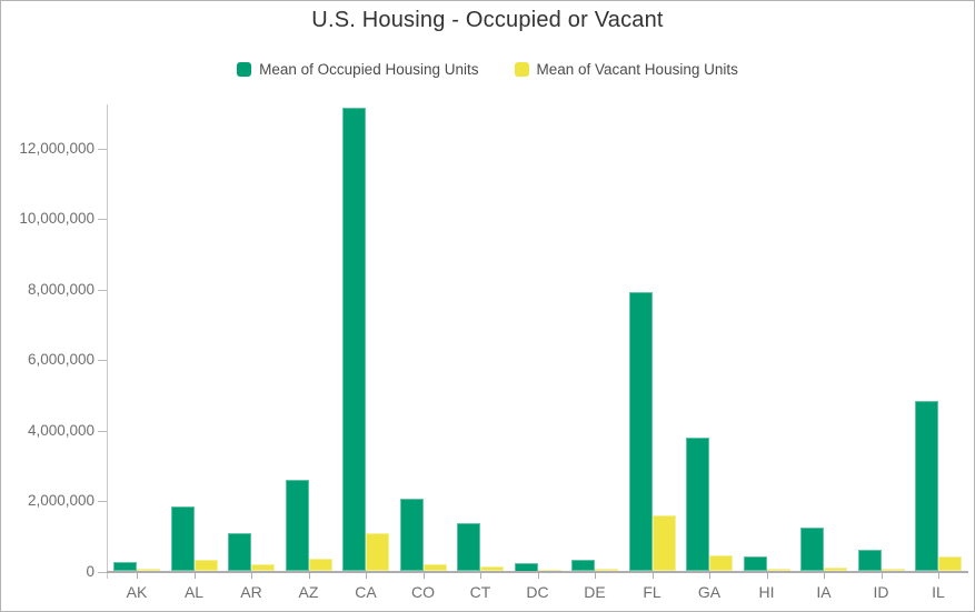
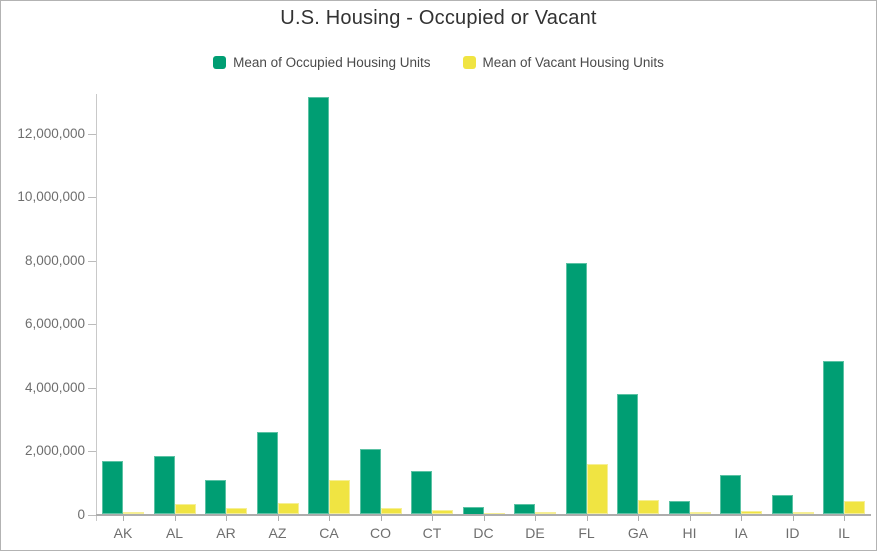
Mean of Occupied Housing Units/AK: 300000 -> 1700000
